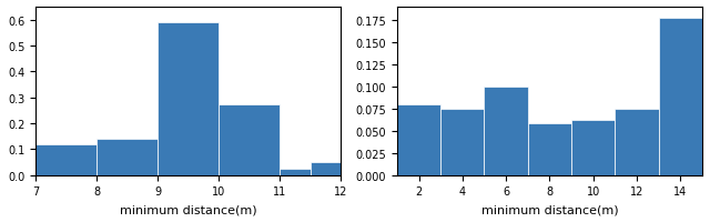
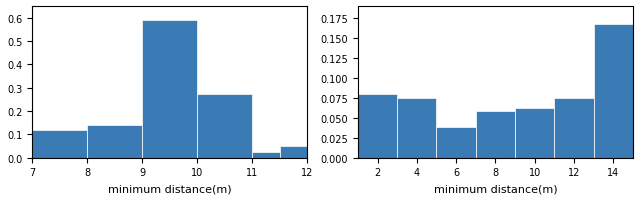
6: 0.100 -> 0.038
14: 0.178 -> 0.168
